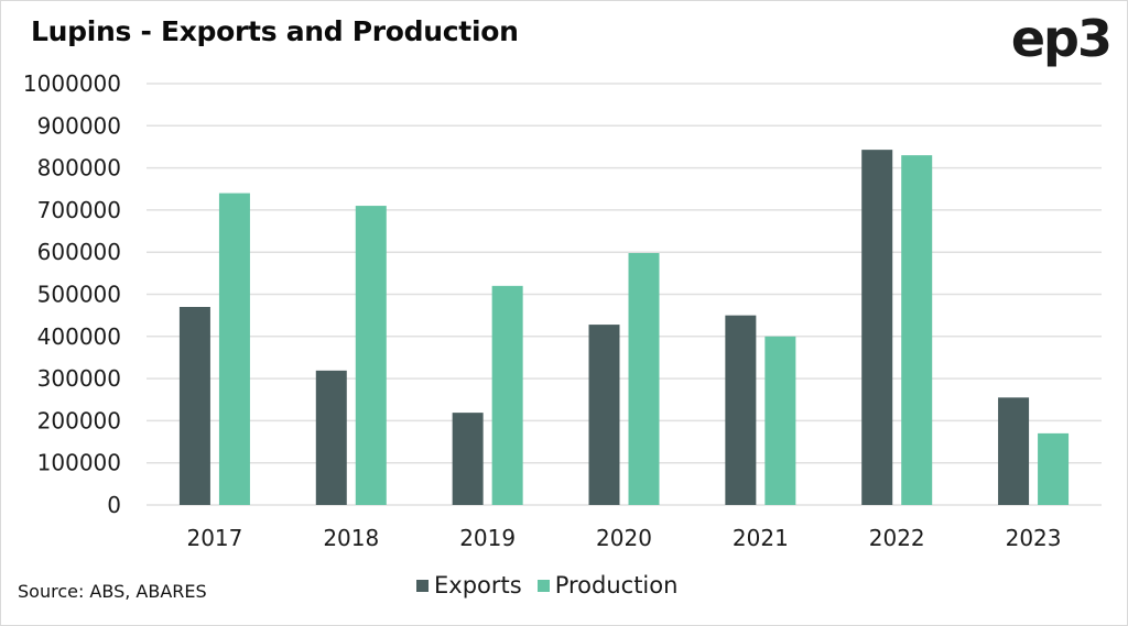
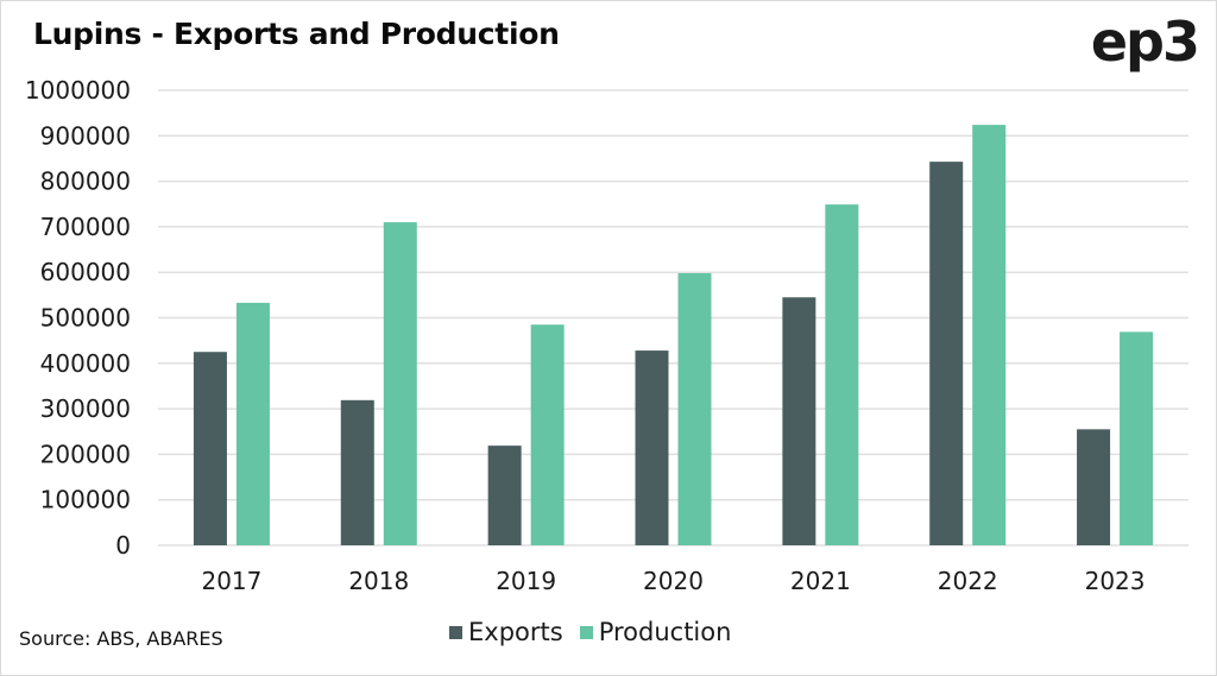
Exports/2017: 470000 -> 420000
Production/2017: 740000 -> 530000
Production/2019: 520000 -> 480000
Exports/2021: 450000 -> 540000
Production/2021: 400000 -> 750000
Production/2022: 830000 -> 920000
Production/2023: 170000 -> 470000
